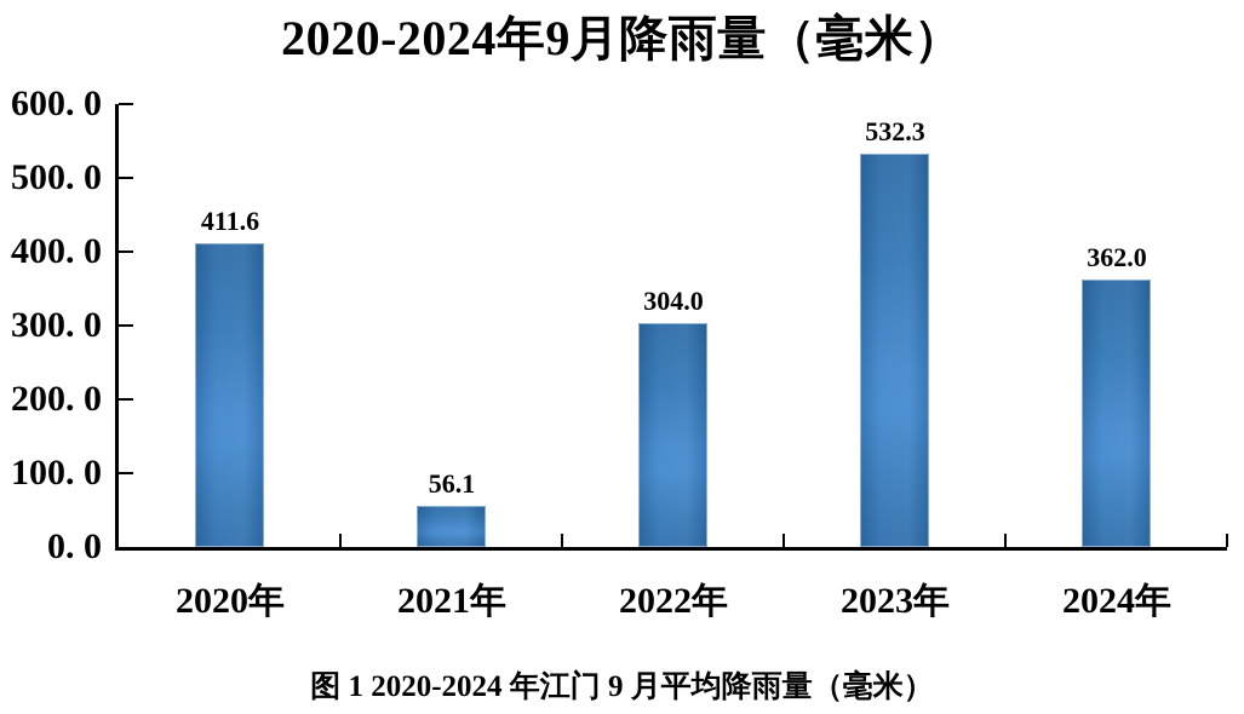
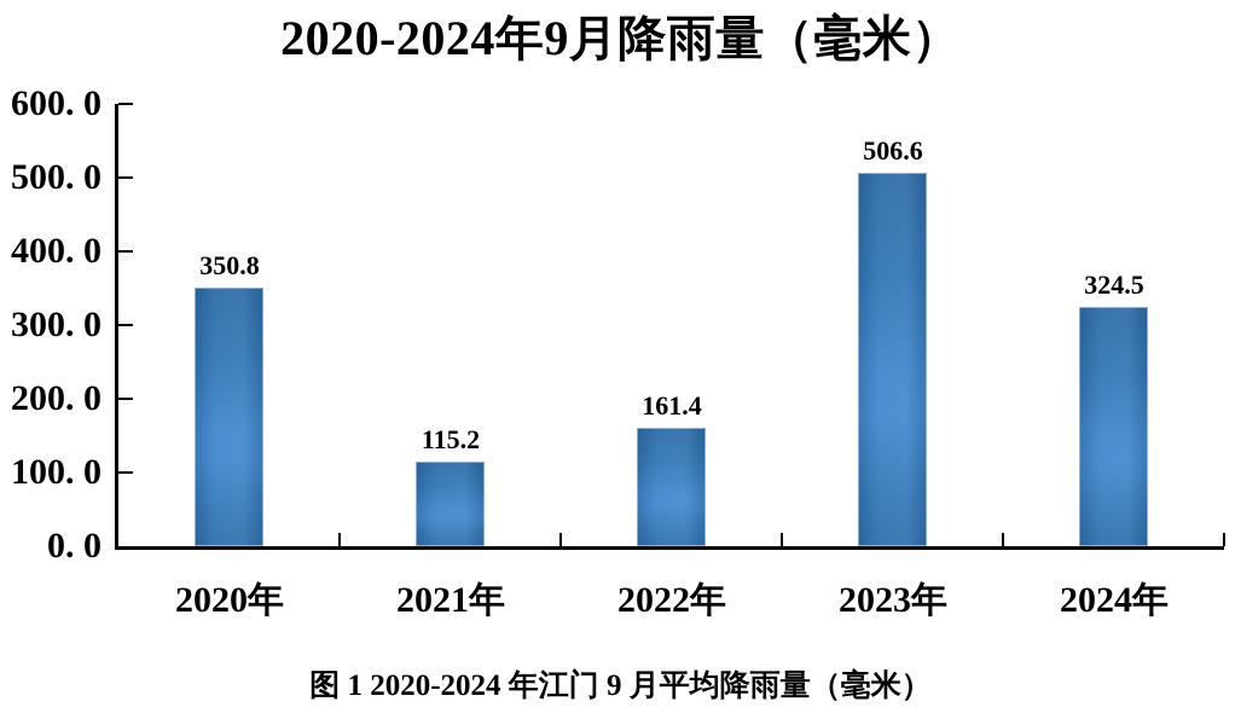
2020年: 411.6 -> 350.8
2021年: 56.1 -> 115.2
2022年: 304.0 -> 161.4
2023年: 532.3 -> 506.6
2024年: 362.0 -> 324.5
